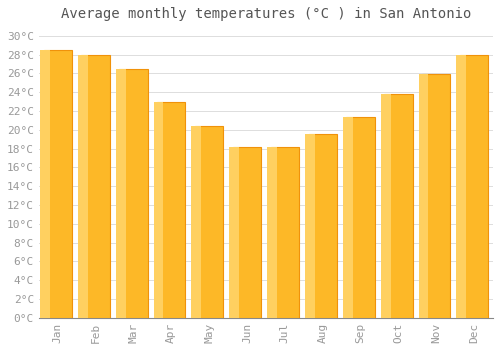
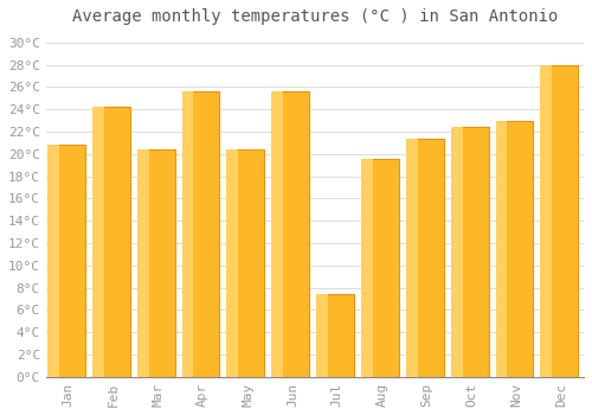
Jan: 28.5°C -> 20.8°C
Feb: 27.9°C -> 24.2°C
Mar: 26.5°C -> 20.4°C
Apr: 23.0°C -> 25.6°C
Jun: 18.2°C -> 25.6°C
Jul: 18.2°C -> 7.4°C
Oct: 23.8°C -> 22.4°C
Nov: 25.9°C -> 23.0°C
